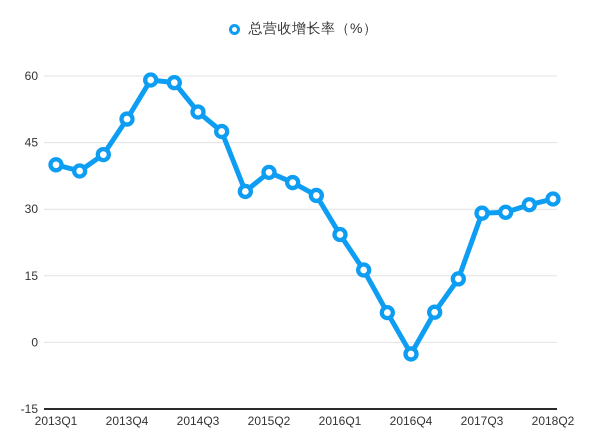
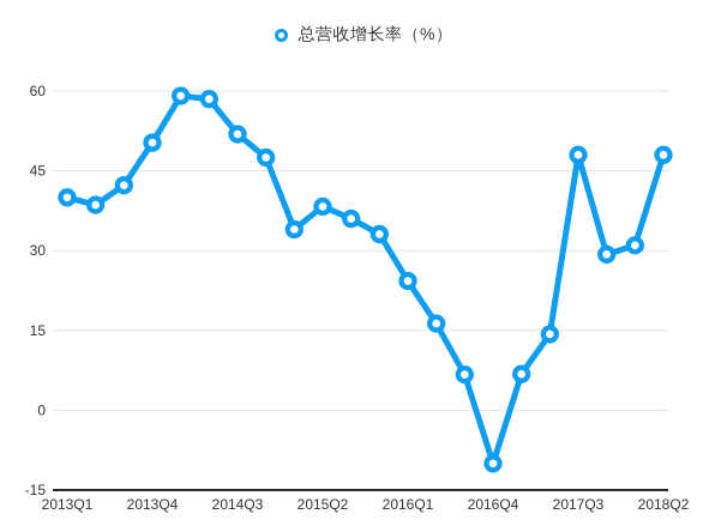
2016Q4: -3 -> -10
2017Q3: 29 -> 48
2018Q2: 32 -> 48
